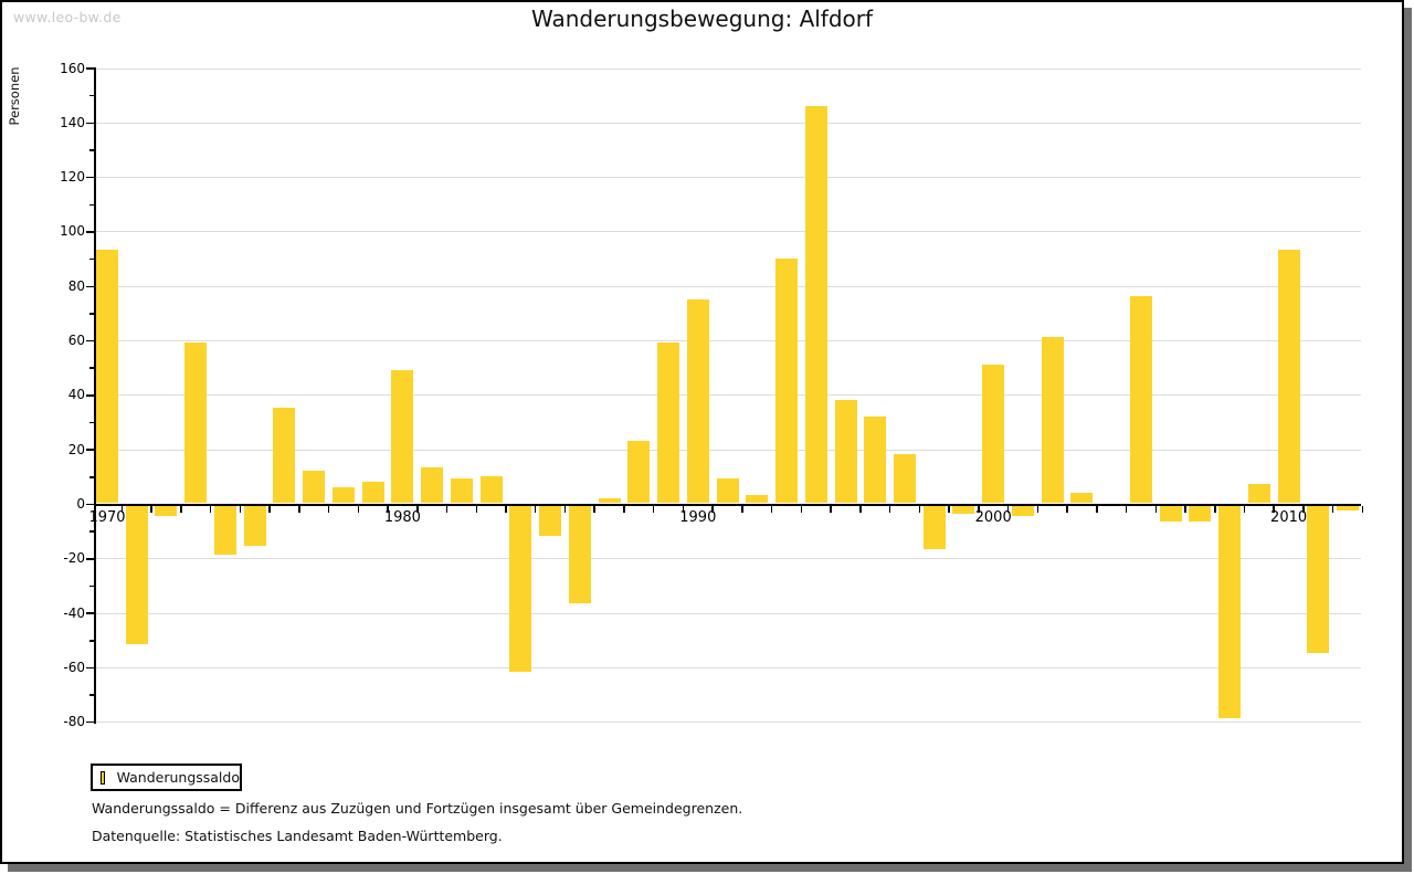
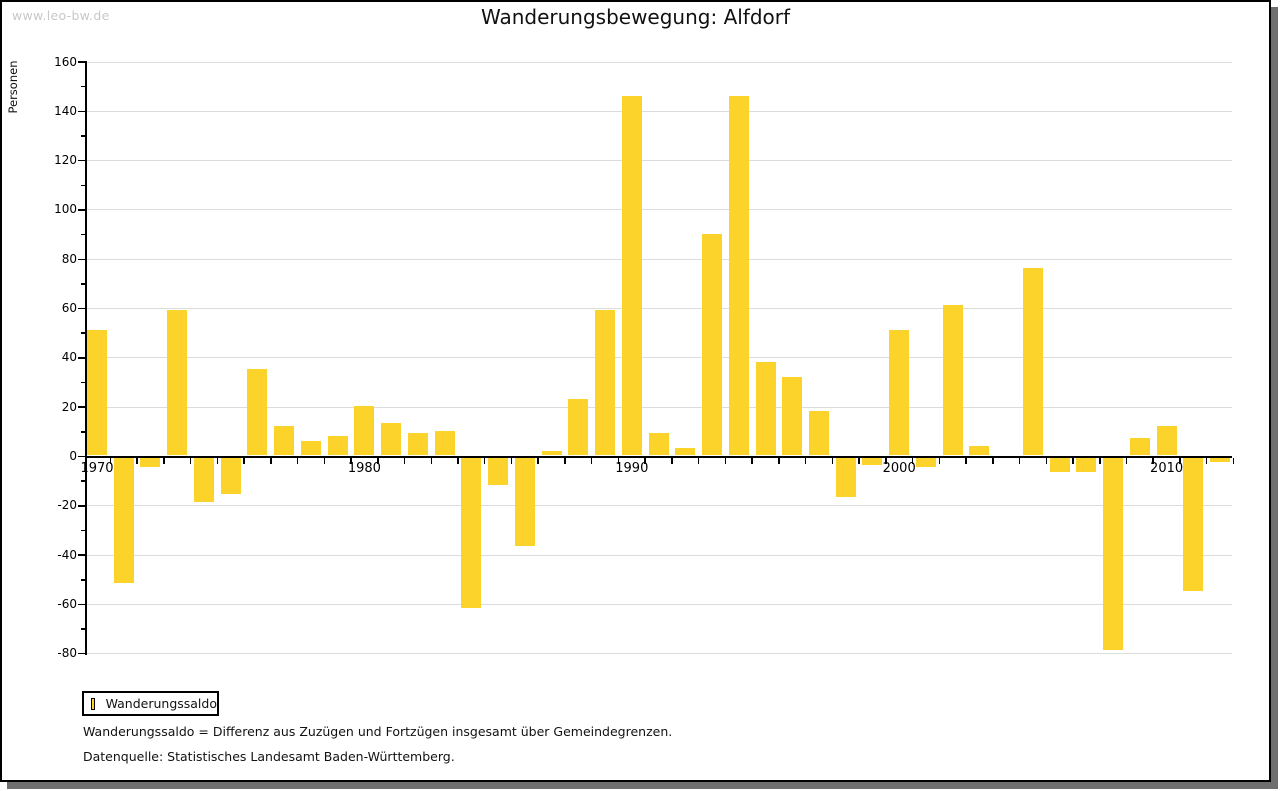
1970: 93 -> 51
1980: 49 -> 20
1990: 75 -> 146
2010: 93 -> 12
